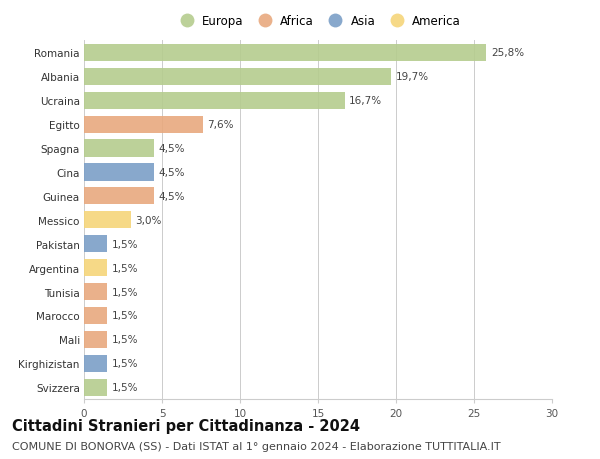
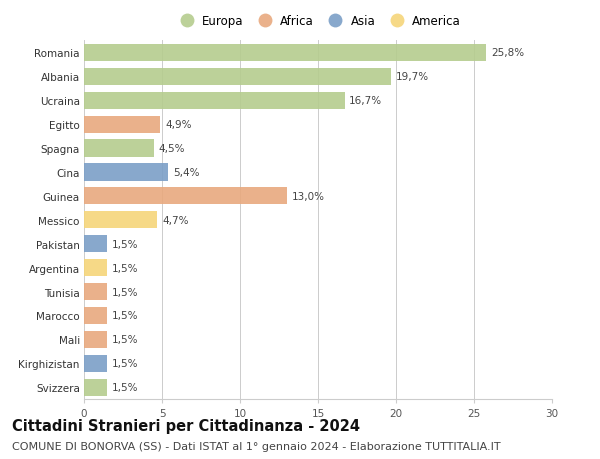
Egitto: 7,6% -> 4,9%
Cina: 4,5% -> 5,4%
Guinea: 4,5% -> 13,0%
Messico: 3,0% -> 4,7%
